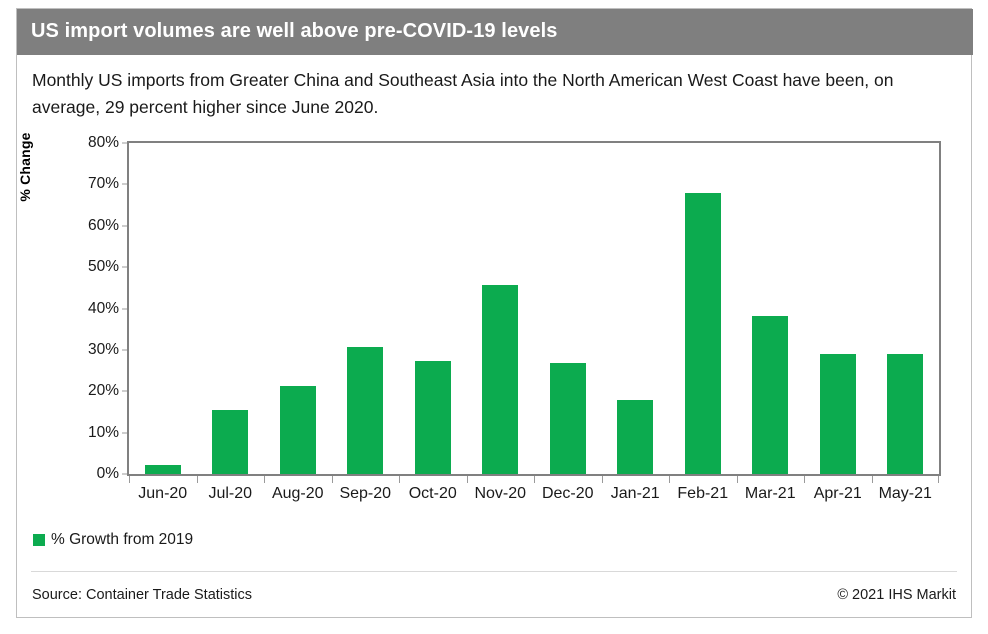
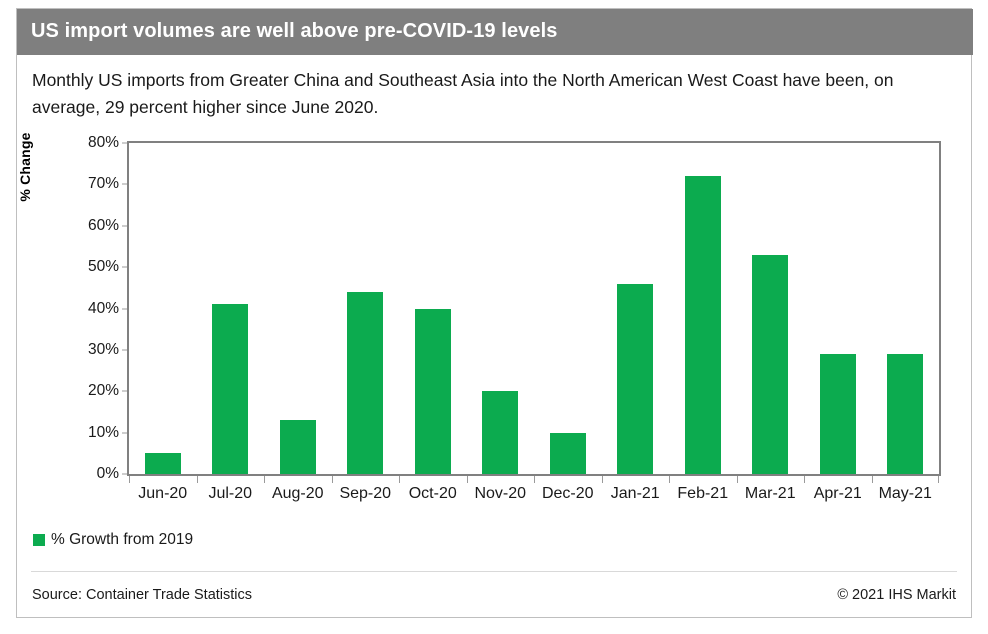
Jun-20: 2% -> 5%
Jul-20: 16% -> 41%
Aug-20: 21% -> 13%
Sep-20: 31% -> 44%
Oct-20: 27% -> 40%
Nov-20: 46% -> 20%
Dec-20: 27% -> 10%
Jan-21: 18% -> 46%
Feb-21: 68% -> 72%
Mar-21: 38% -> 53%
